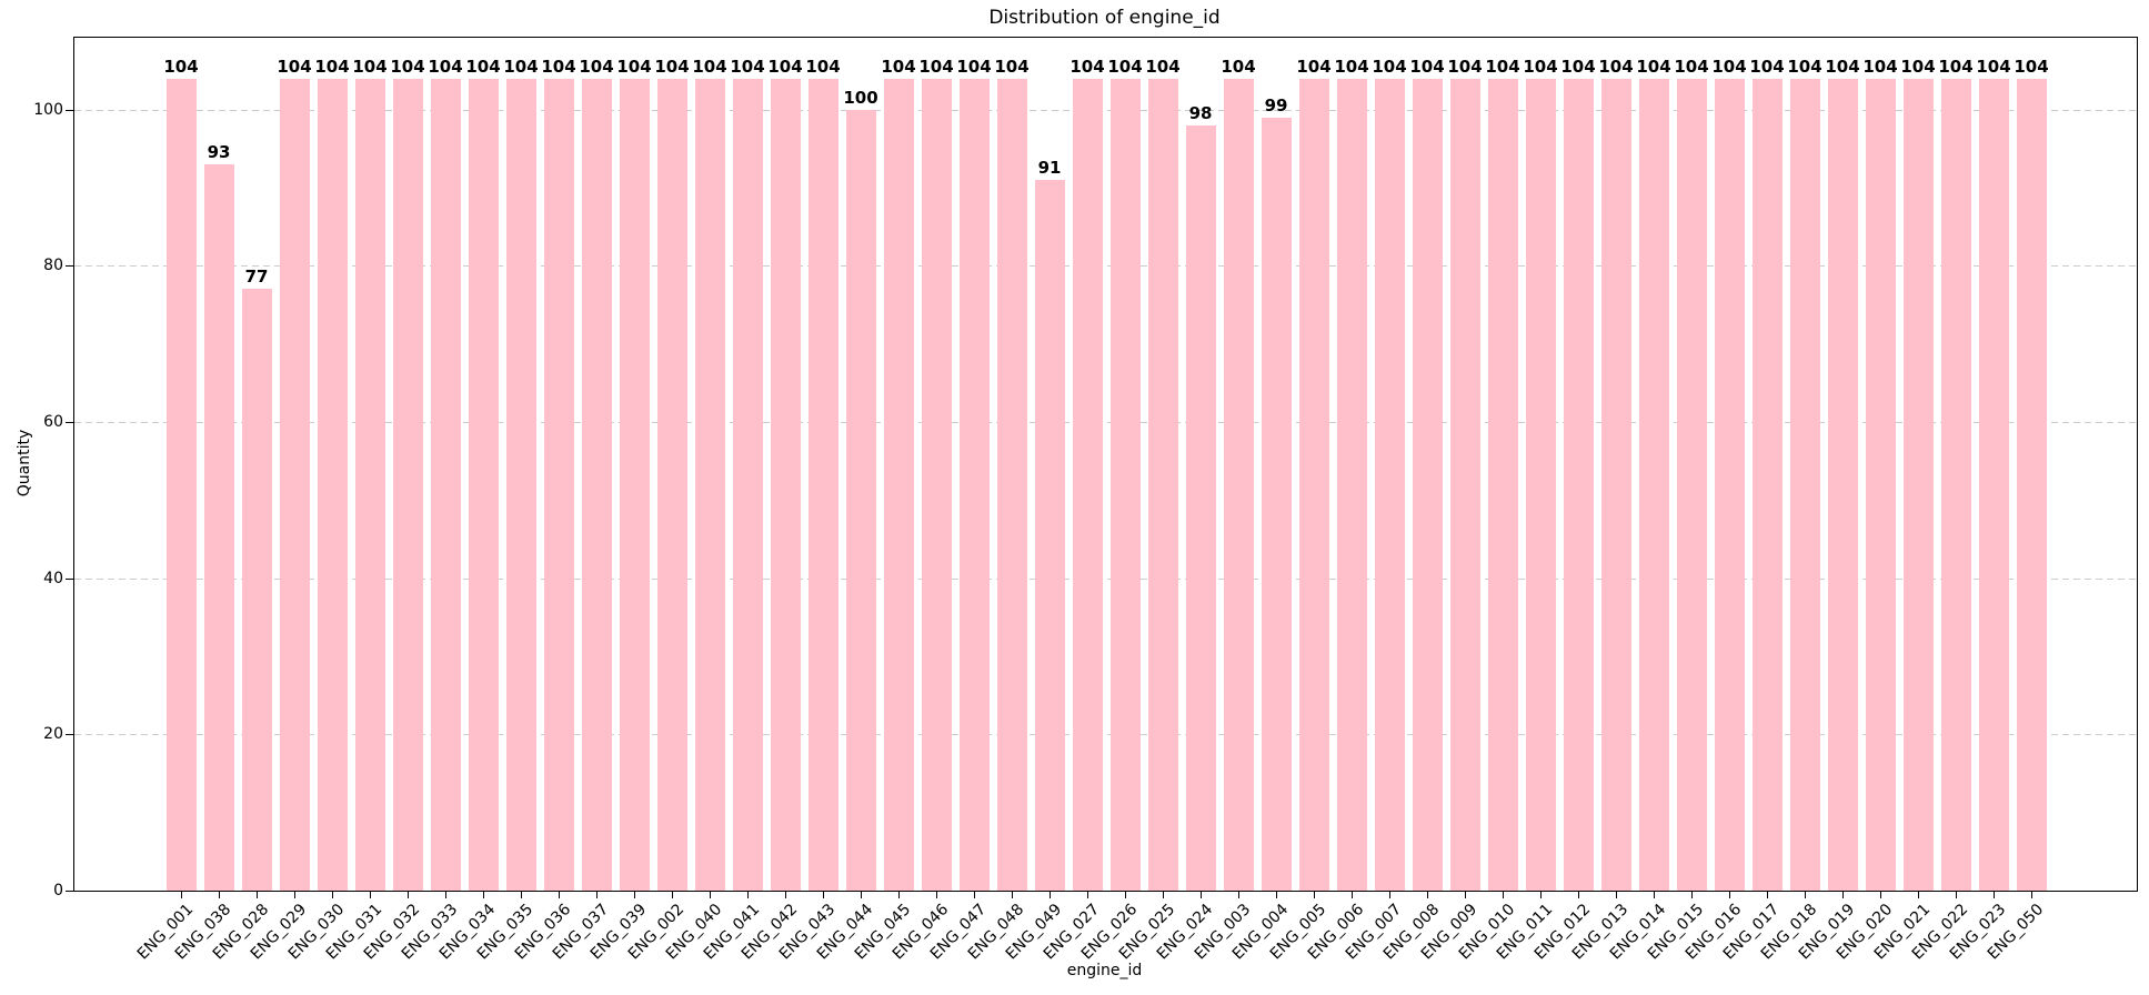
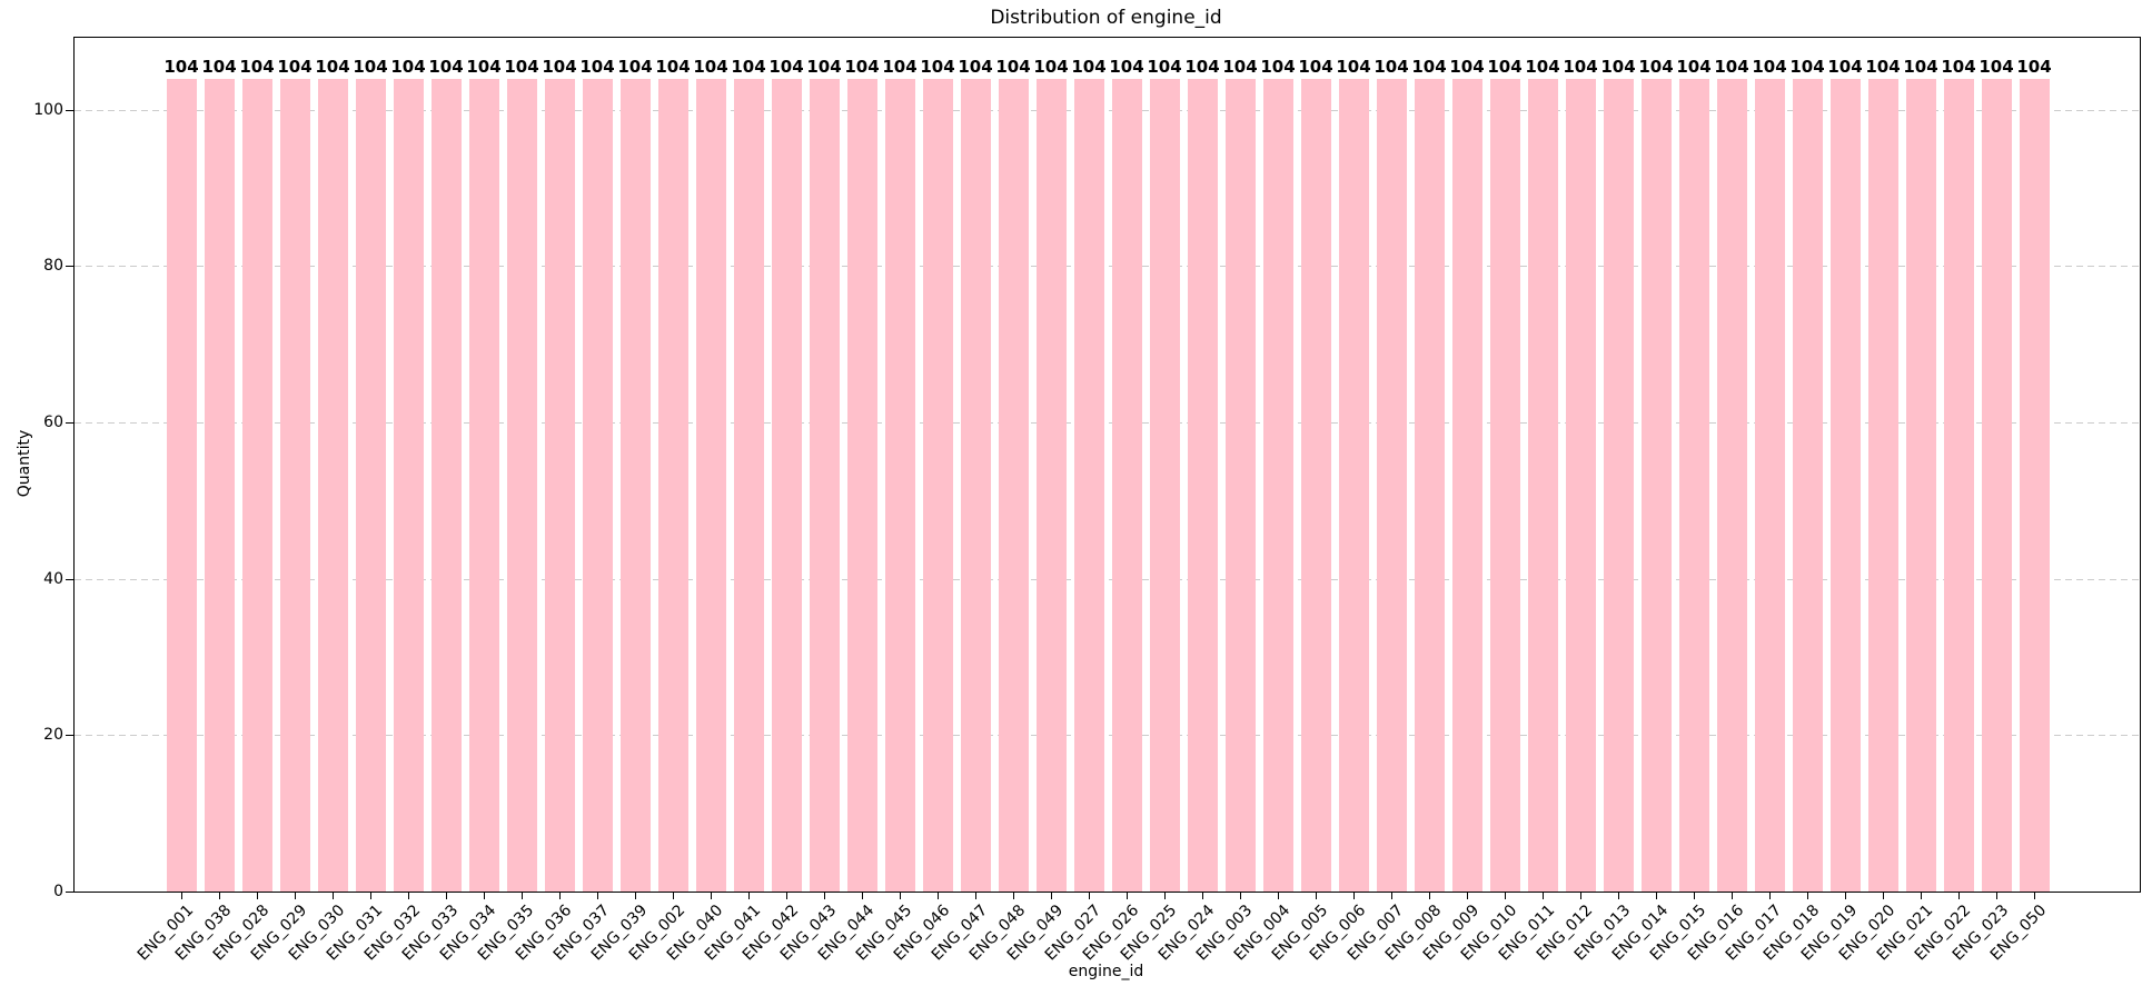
ENG_038: 93 -> 104
ENG_028: 77 -> 104
ENG_044: 100 -> 104
ENG_049: 91 -> 104
ENG_024: 98 -> 104
ENG_004: 99 -> 104
